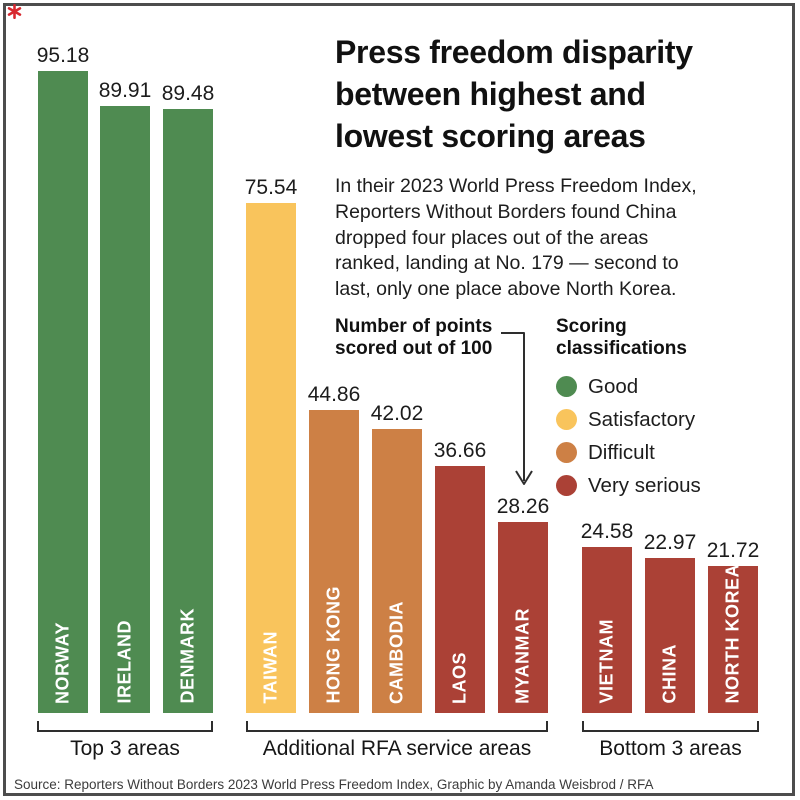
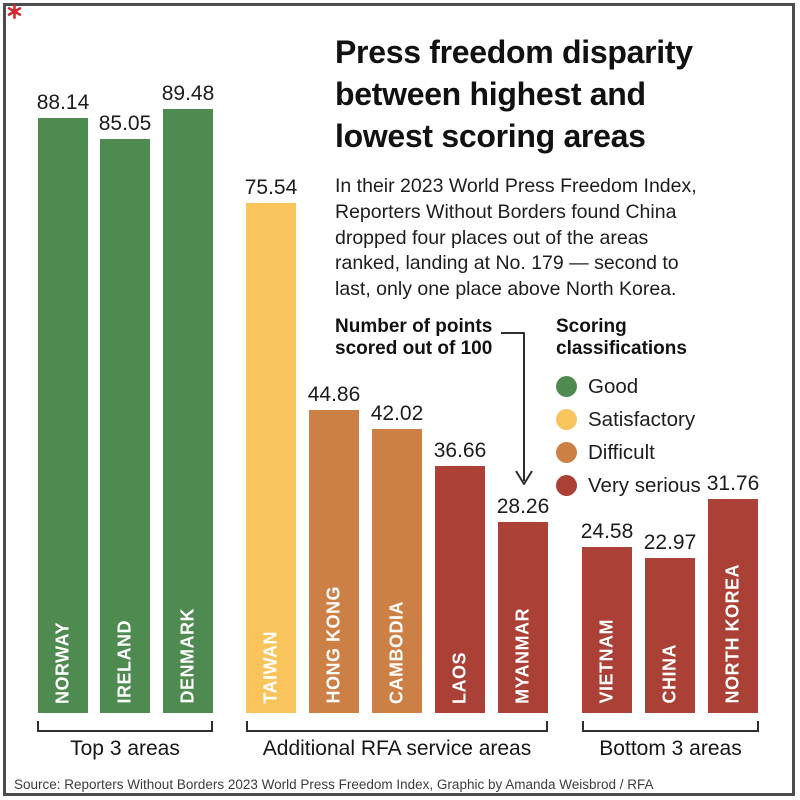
NORWAY: 95.18 -> 88.14
IRELAND: 89.91 -> 85.05
NORTH KOREA: 21.72 -> 31.76
